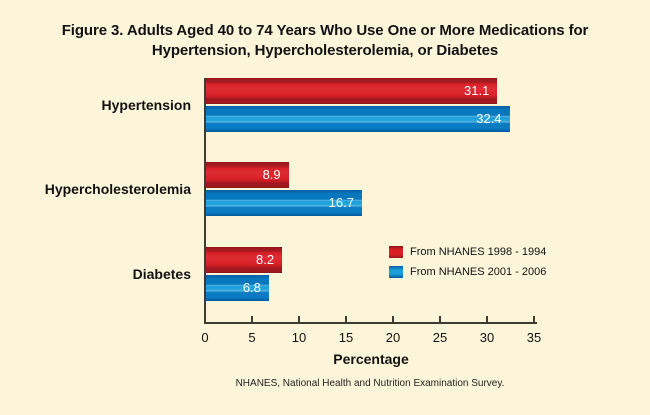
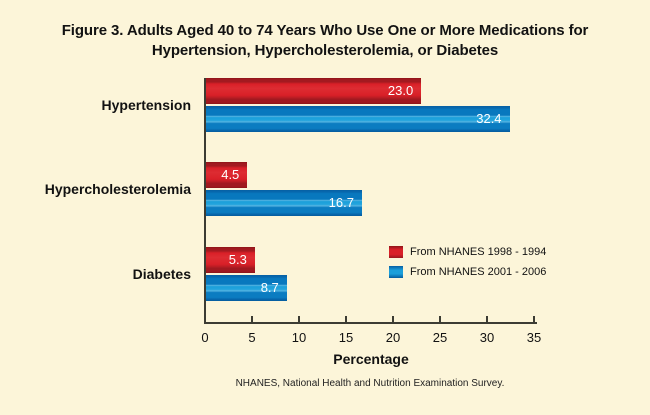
From NHANES 1998 - 1994/Hypertension: 31.1 -> 23.0
From NHANES 1998 - 1994/Hypercholesterolemia: 8.9 -> 4.5
From NHANES 1998 - 1994/Diabetes: 8.2 -> 5.3
From NHANES 2001 - 2006/Diabetes: 6.8 -> 8.7
